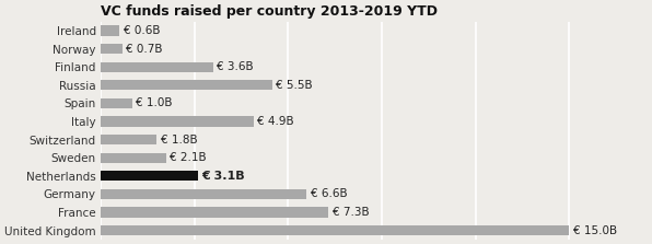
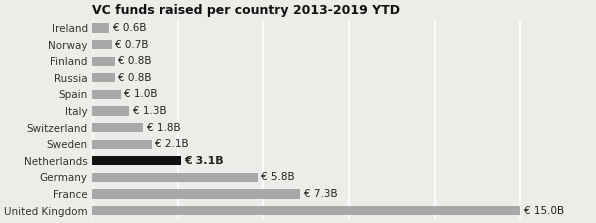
Finland: 3.6B -> 0.8B
Russia: 5.5B -> 0.8B
Italy: 4.9B -> 1.3B
Germany: 6.6B -> 5.8B
